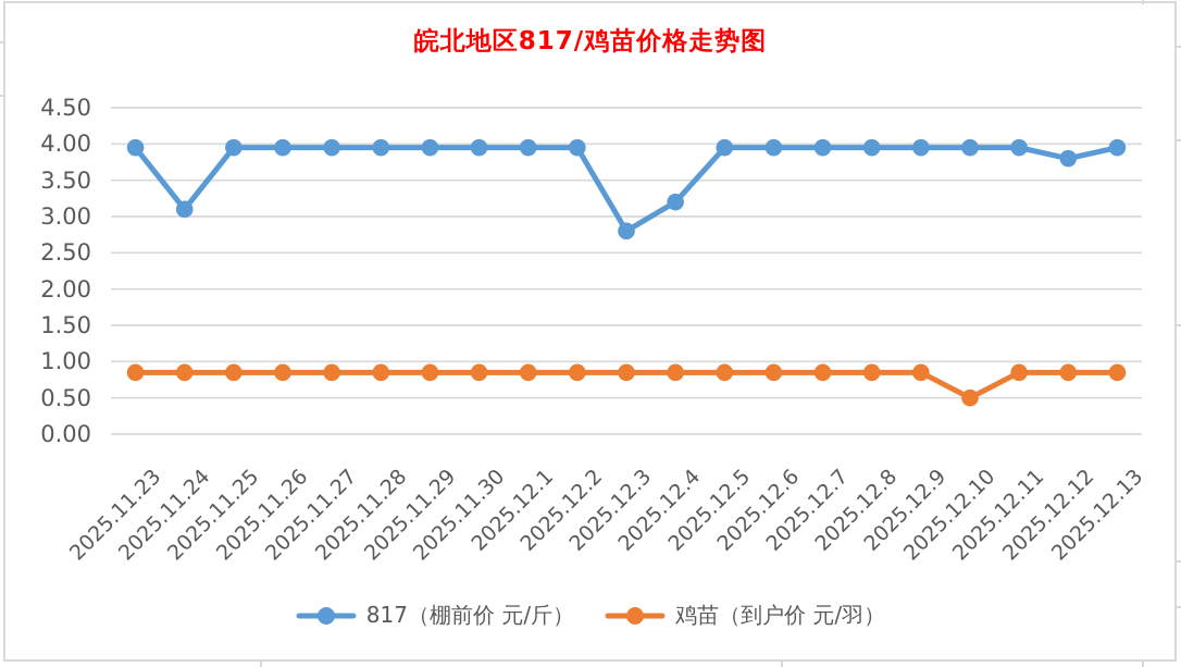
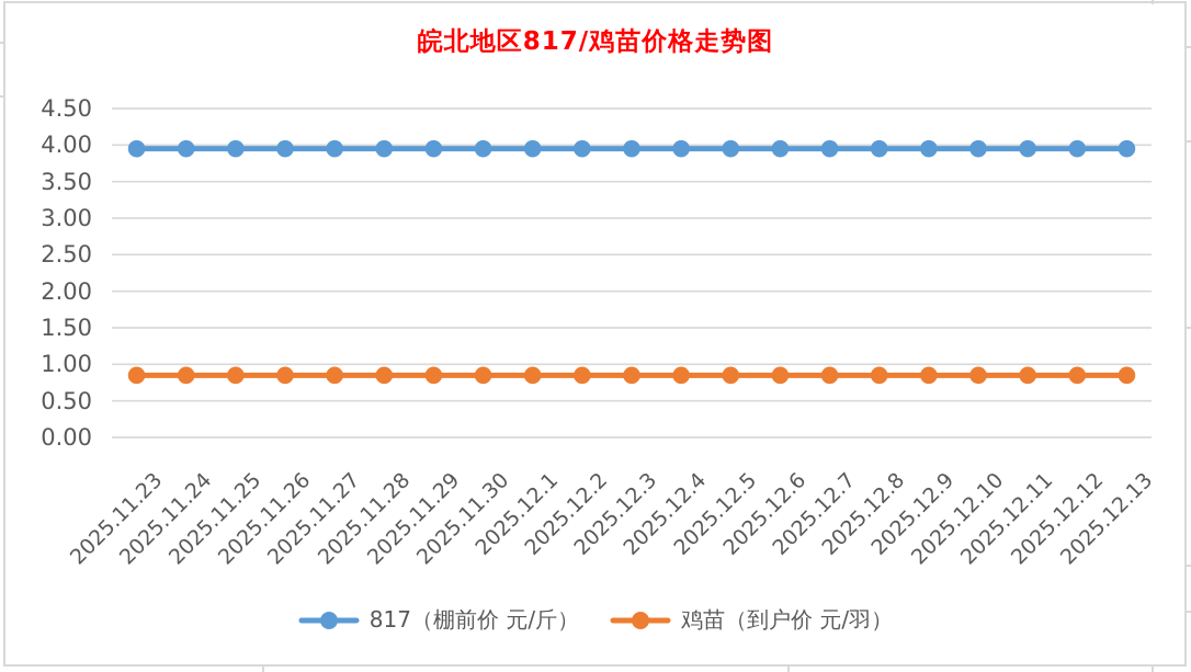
817（棚前价 元/斤）/2025.11.24: 3.1 -> 4.0
817（棚前价 元/斤）/2025.12.3: 2.8 -> 4.0
817（棚前价 元/斤）/2025.12.4: 3.2 -> 4.0
鸡苗（到户价 元/羽）/2025.12.10: 0.5 -> 0.8
817（棚前价 元/斤）/2025.12.12: 3.8 -> 4.0
